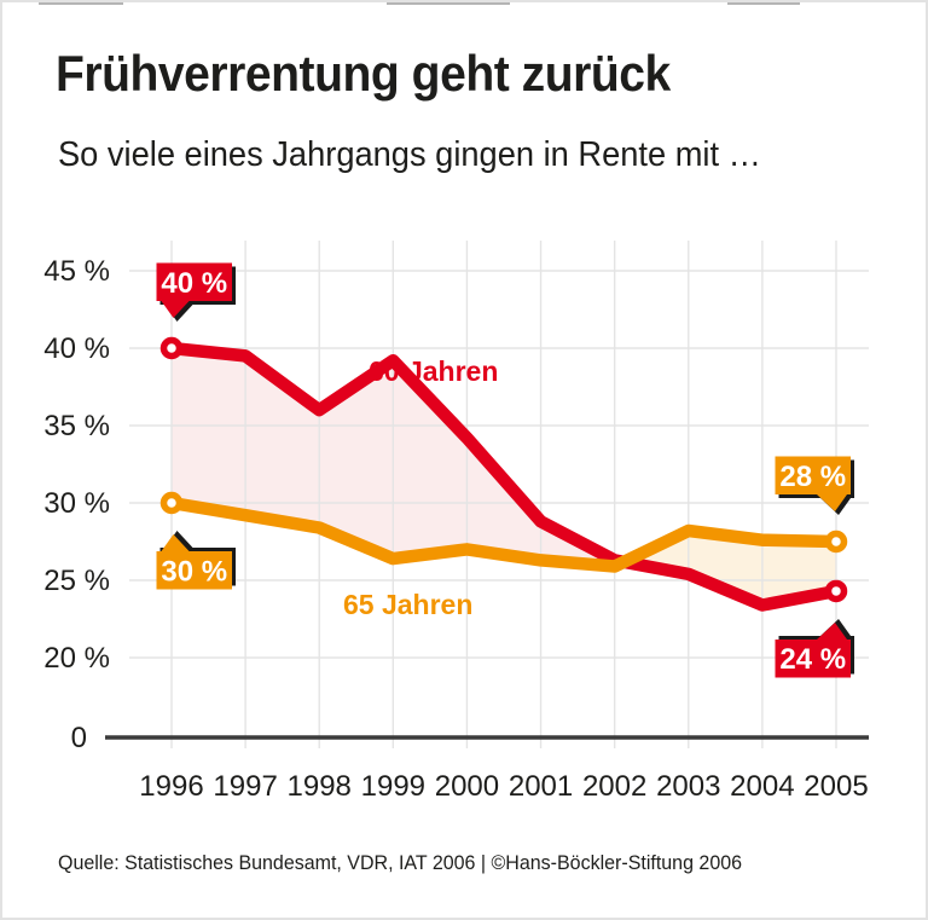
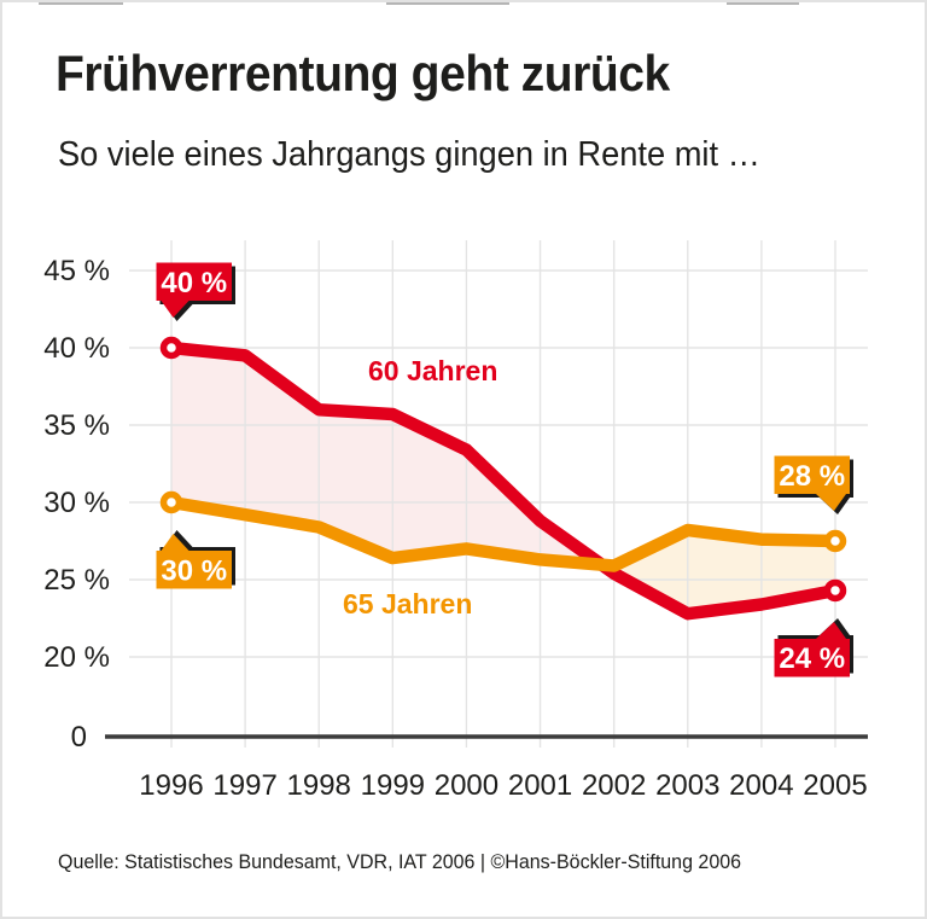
60 Jahren/1999: 39.2% -> 35.7%
60 Jahren/2000: 34.2% -> 33.4%
60 Jahren/2002: 26.3% -> 25.4%
60 Jahren/2003: 25.4% -> 22.8%
